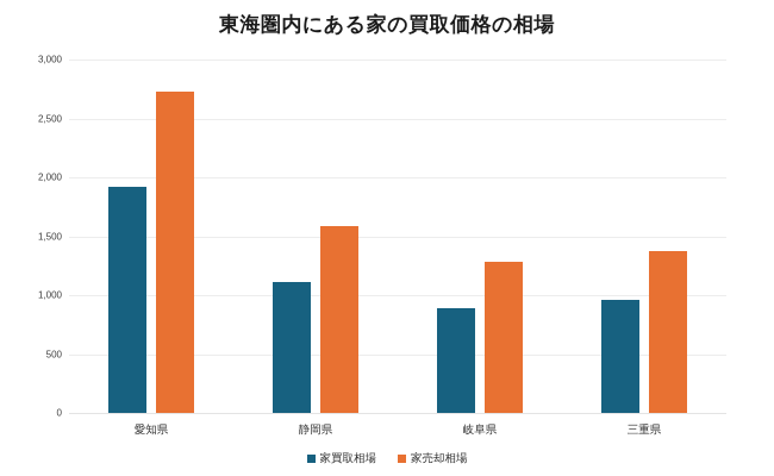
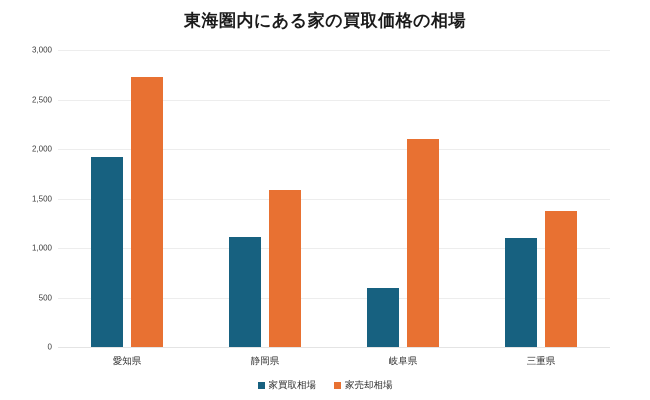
家買取相場/岐阜県: 900 -> 600
家売却相場/岐阜県: 1300 -> 2100
家買取相場/三重県: 1000 -> 1100
